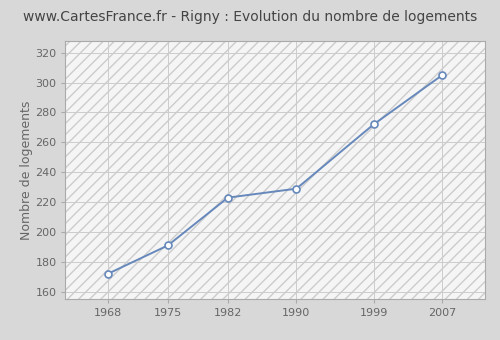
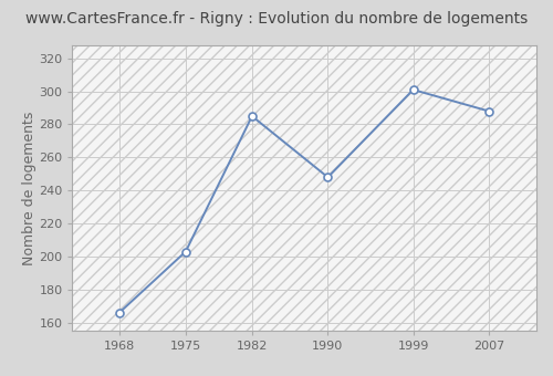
1968: 172 -> 166
1975: 191 -> 203
1982: 223 -> 285
1990: 229 -> 248
1999: 272 -> 301
2007: 305 -> 288
